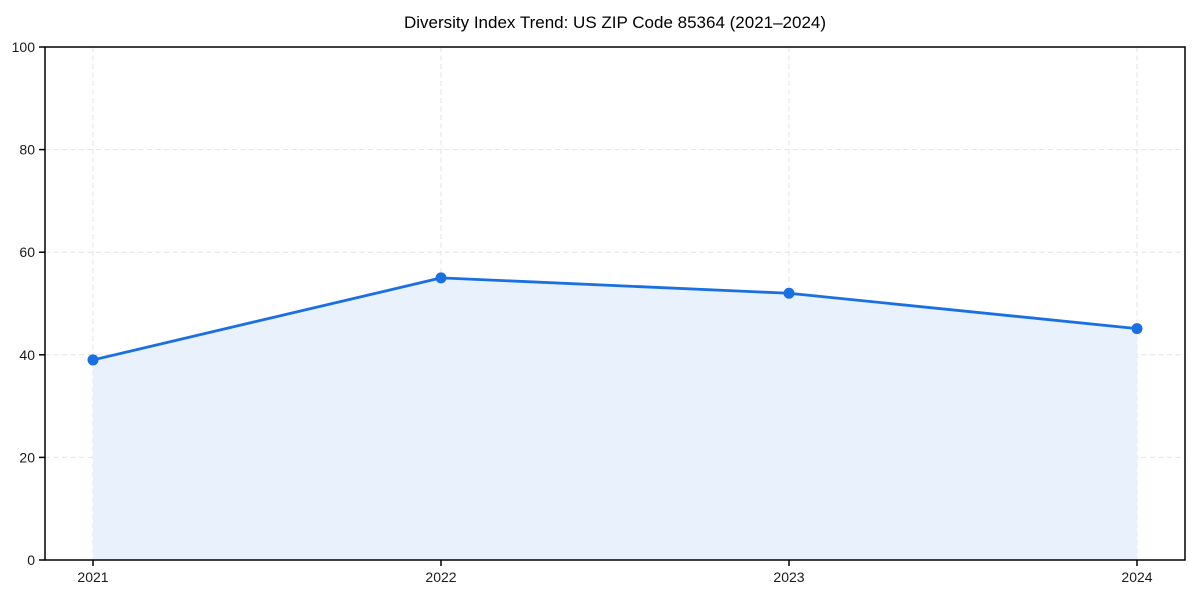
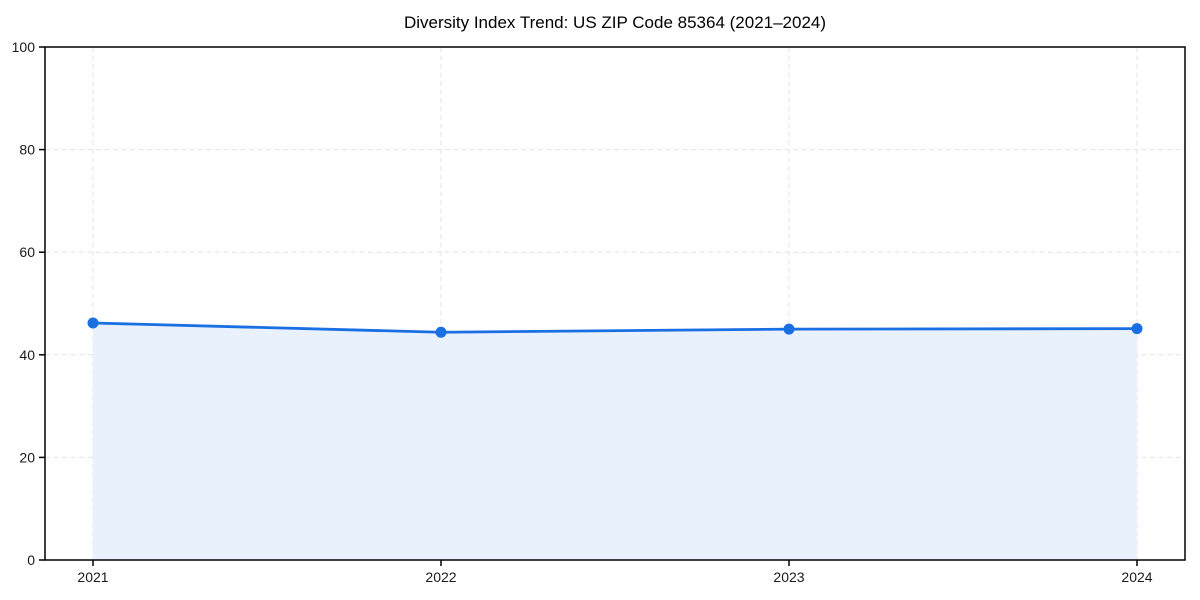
2021: 39 -> 46
2022: 55 -> 44
2023: 52 -> 45
